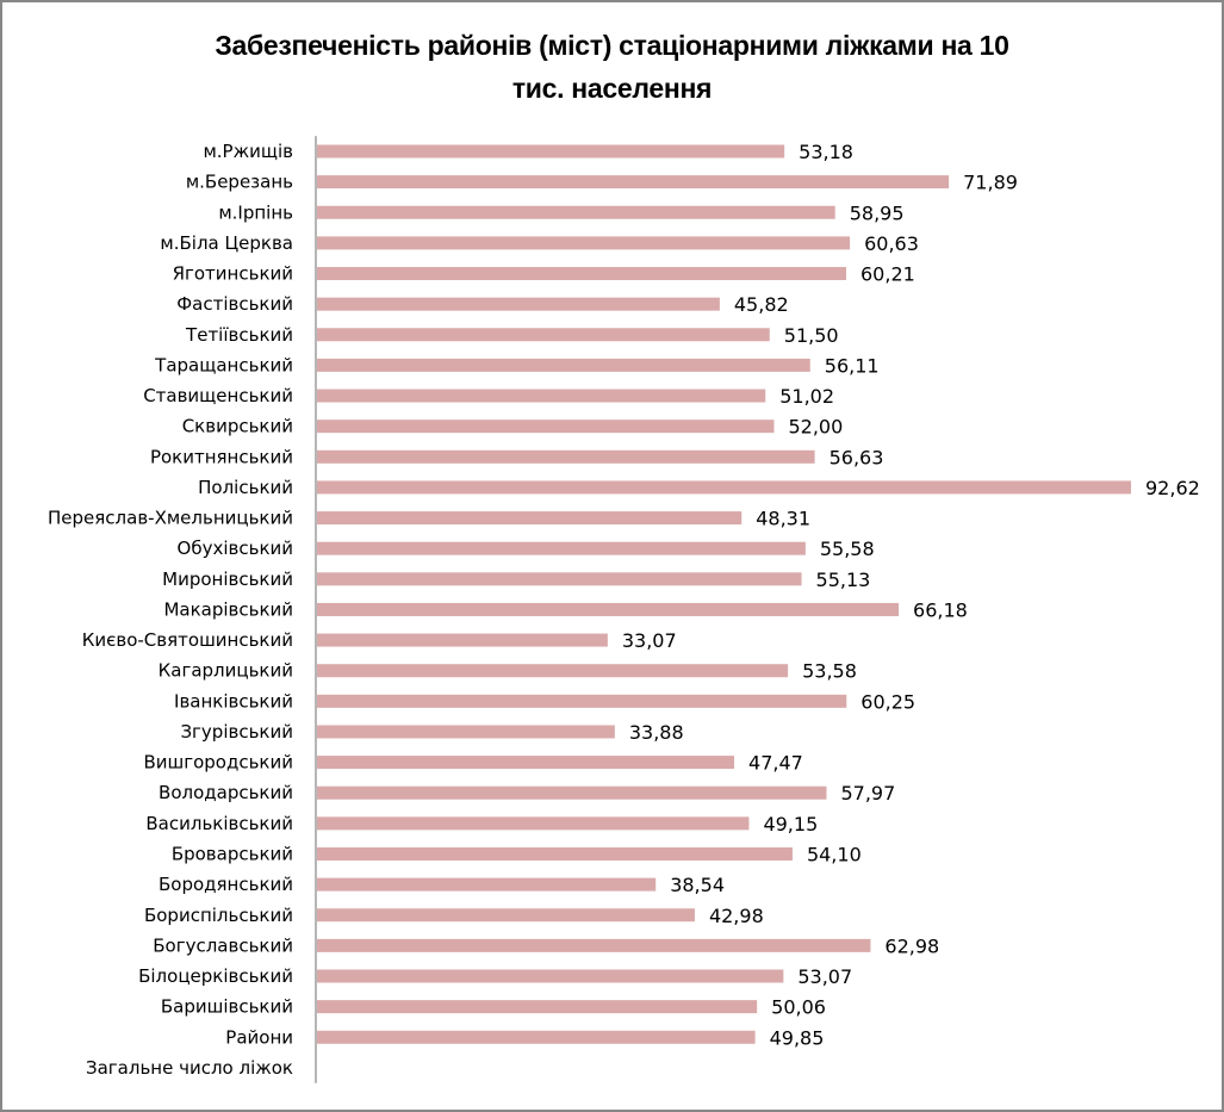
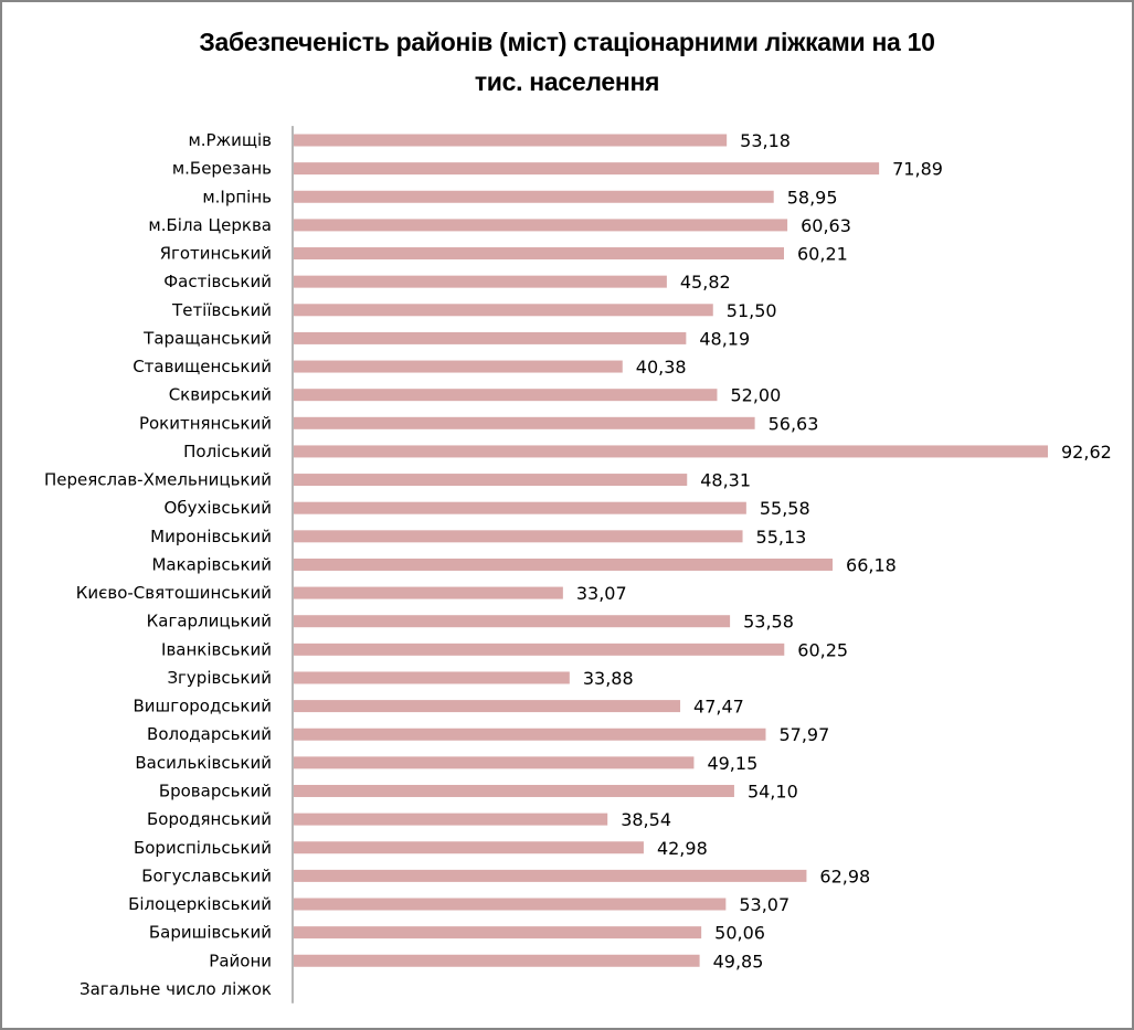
Таращанський: 56,11 -> 48,19
Ставищенський: 51,02 -> 40,38
